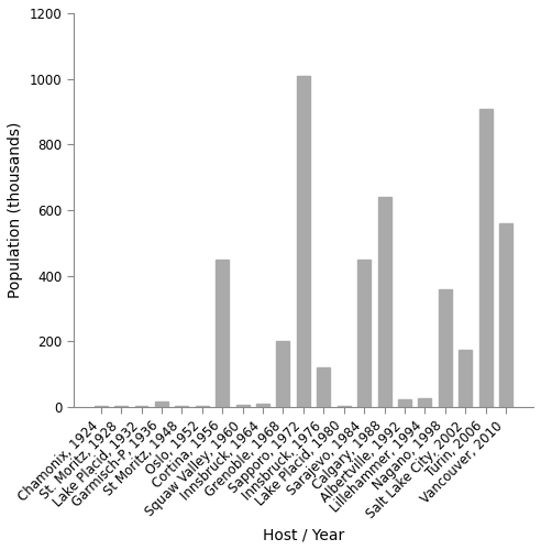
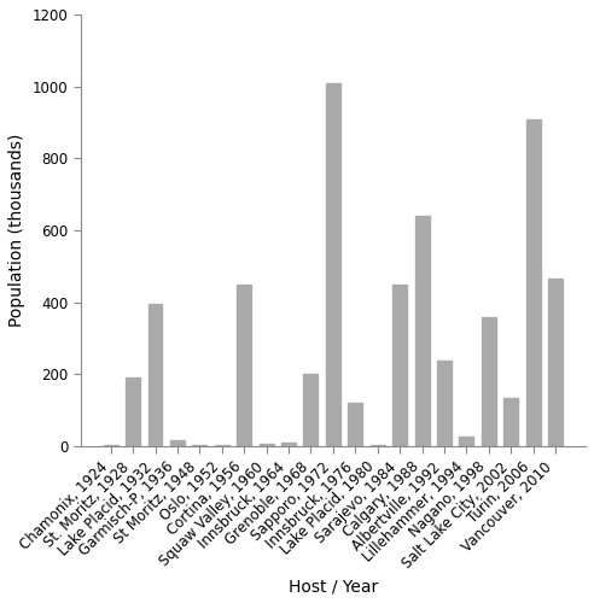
St. Moritz, 1928: 3 -> 190
Lake Placid, 1932: 5 -> 395
Albertville, 1992: 25 -> 240
Salt Lake City, 2002: 175 -> 135
Vancouver, 2010: 560 -> 465
